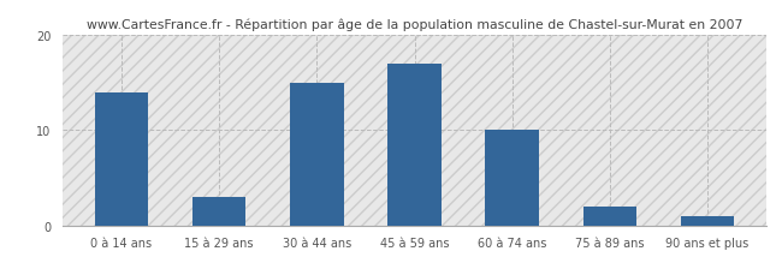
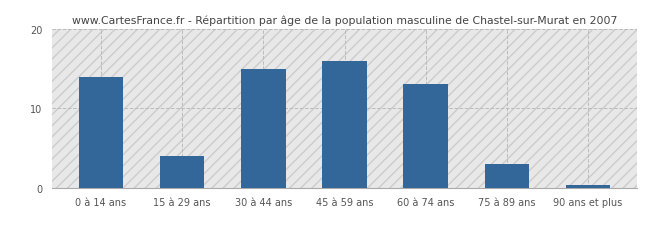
15 à 29 ans: 3.0 -> 4.0
45 à 59 ans: 17.0 -> 16.0
60 à 74 ans: 10.0 -> 13.0
75 à 89 ans: 2.0 -> 3.0
90 ans et plus: 1.0 -> 0.3
